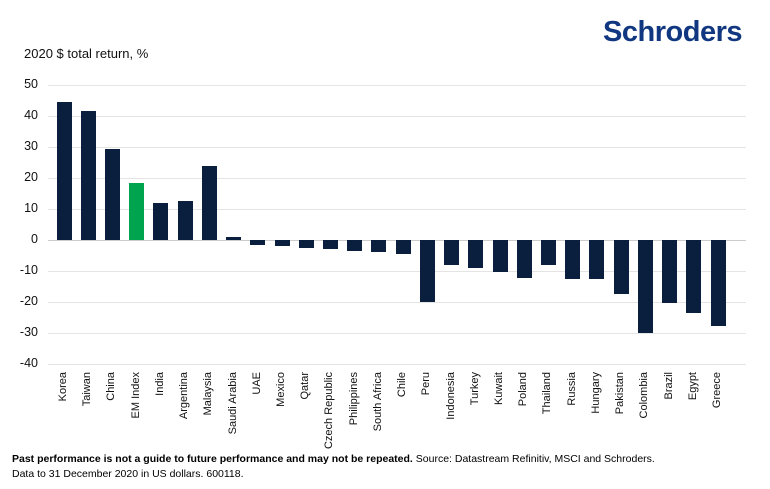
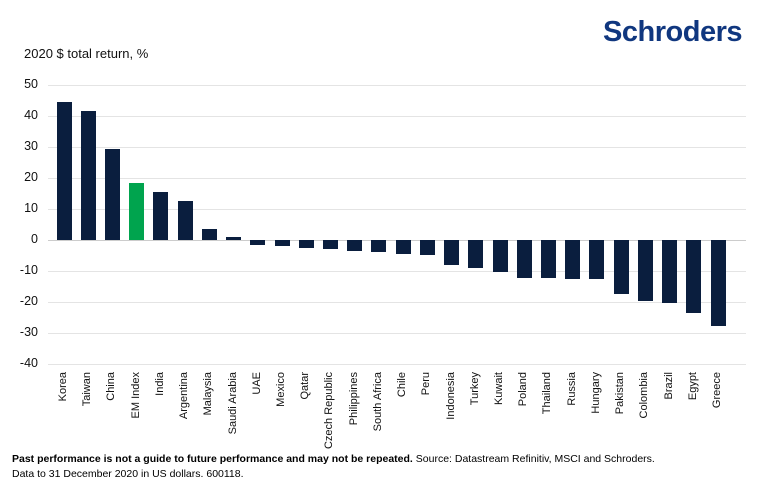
India: 12 -> 16
Malaysia: 24 -> 4
Peru: -20 -> -5
Thailand: -8 -> -12
Colombia: -30 -> -20
